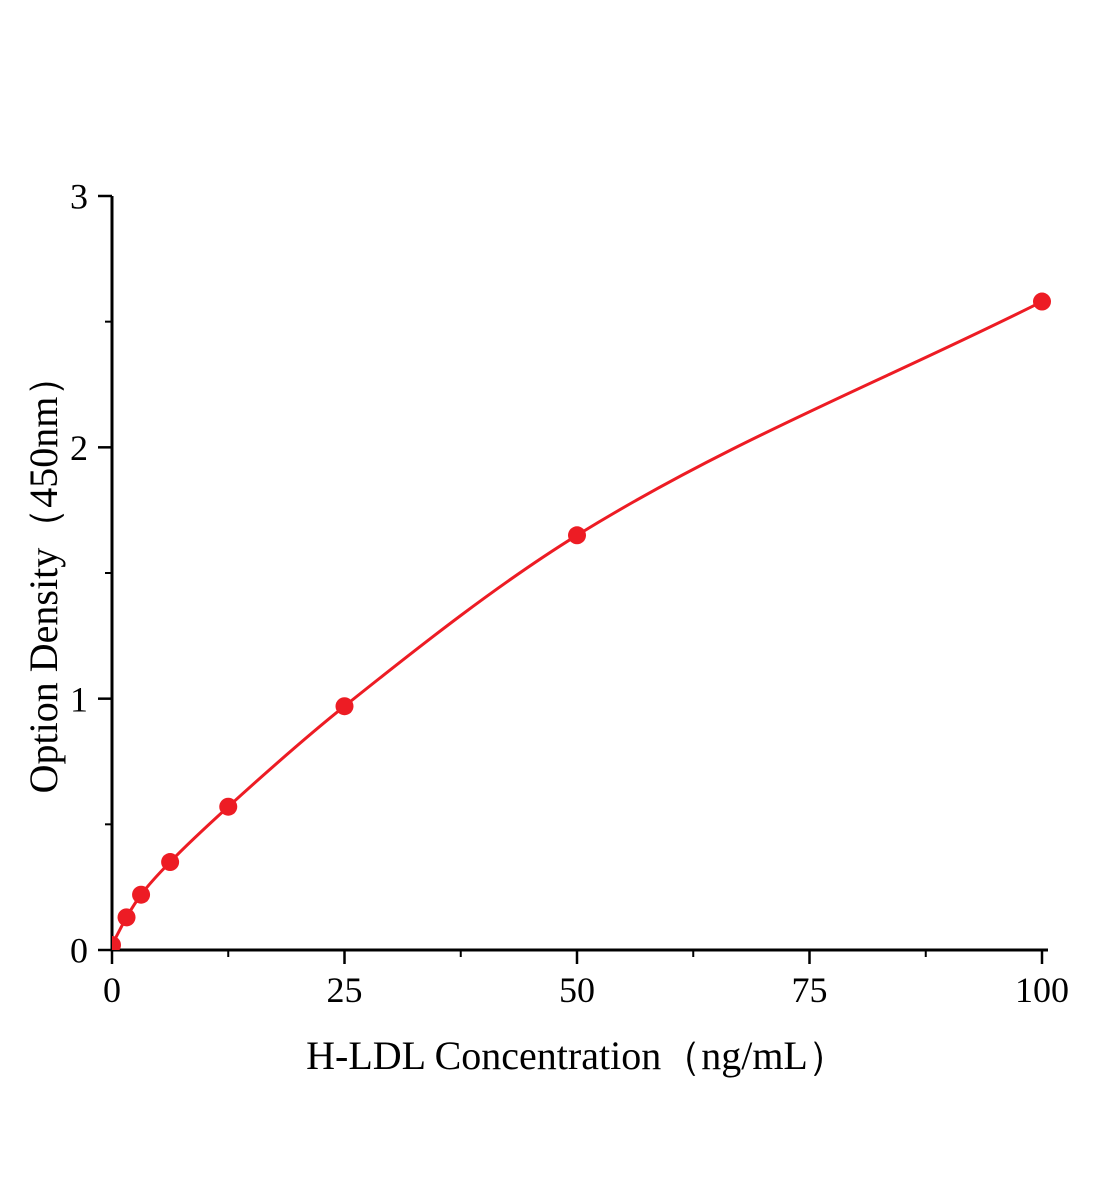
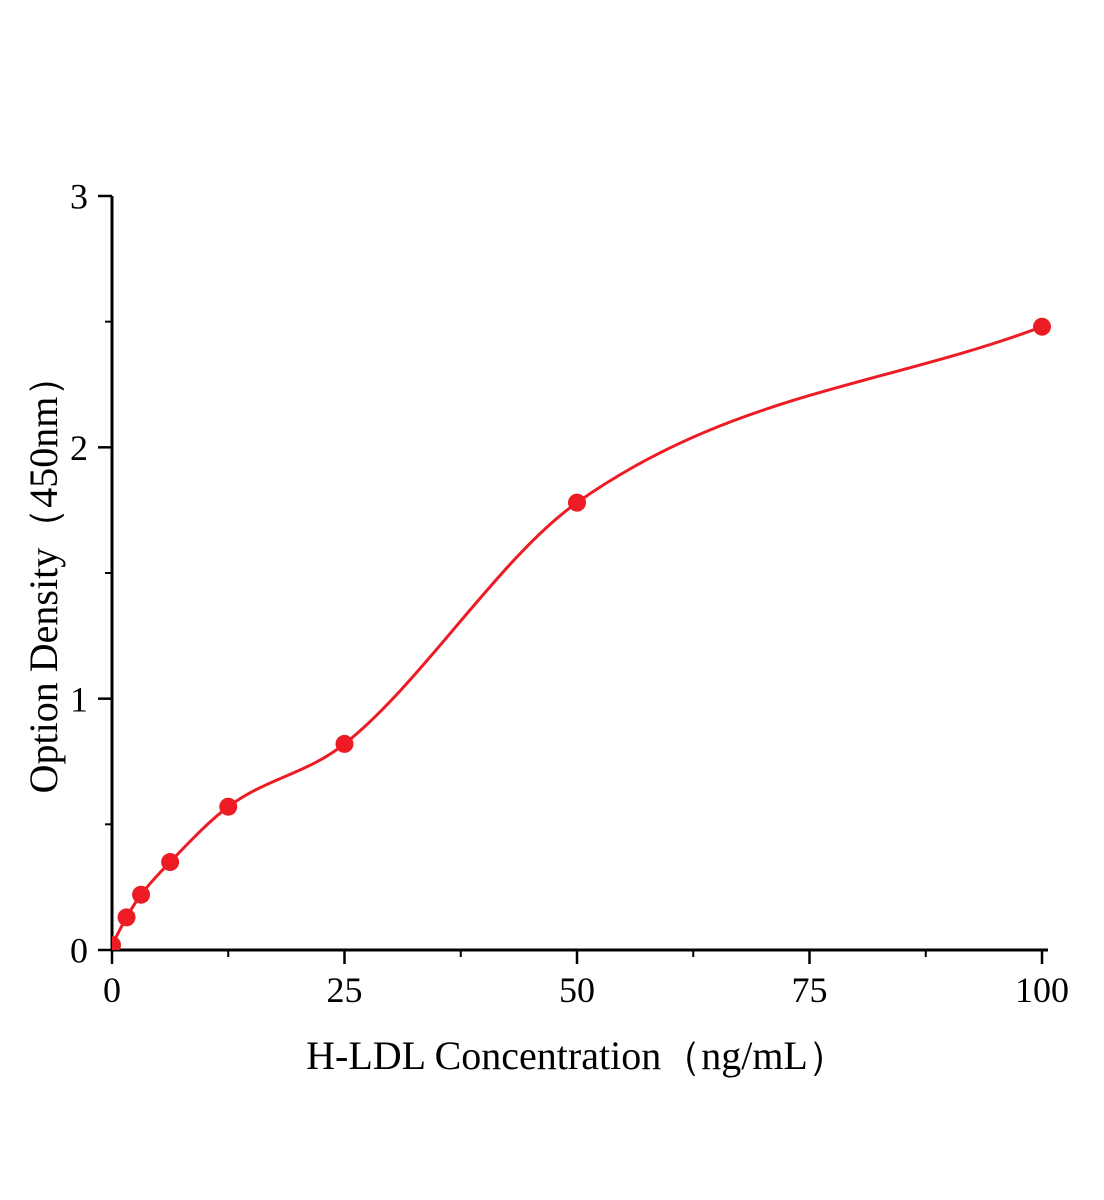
25: 0.97 -> 0.82
50: 1.65 -> 1.78
100: 2.58 -> 2.48
